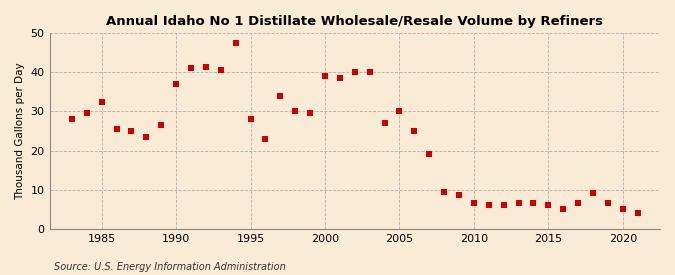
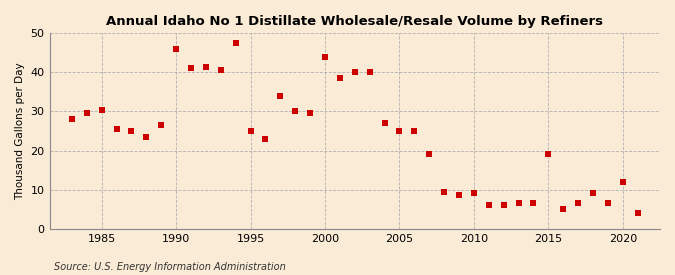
1985: 32.5 -> 30.5
1990: 37.0 -> 46.0
1995: 28.0 -> 25.0
2000: 39.0 -> 44.0
2005: 30.0 -> 25.0
2010: 6.5 -> 9.0
2015: 6.0 -> 19.0
2020: 5.0 -> 12.0
